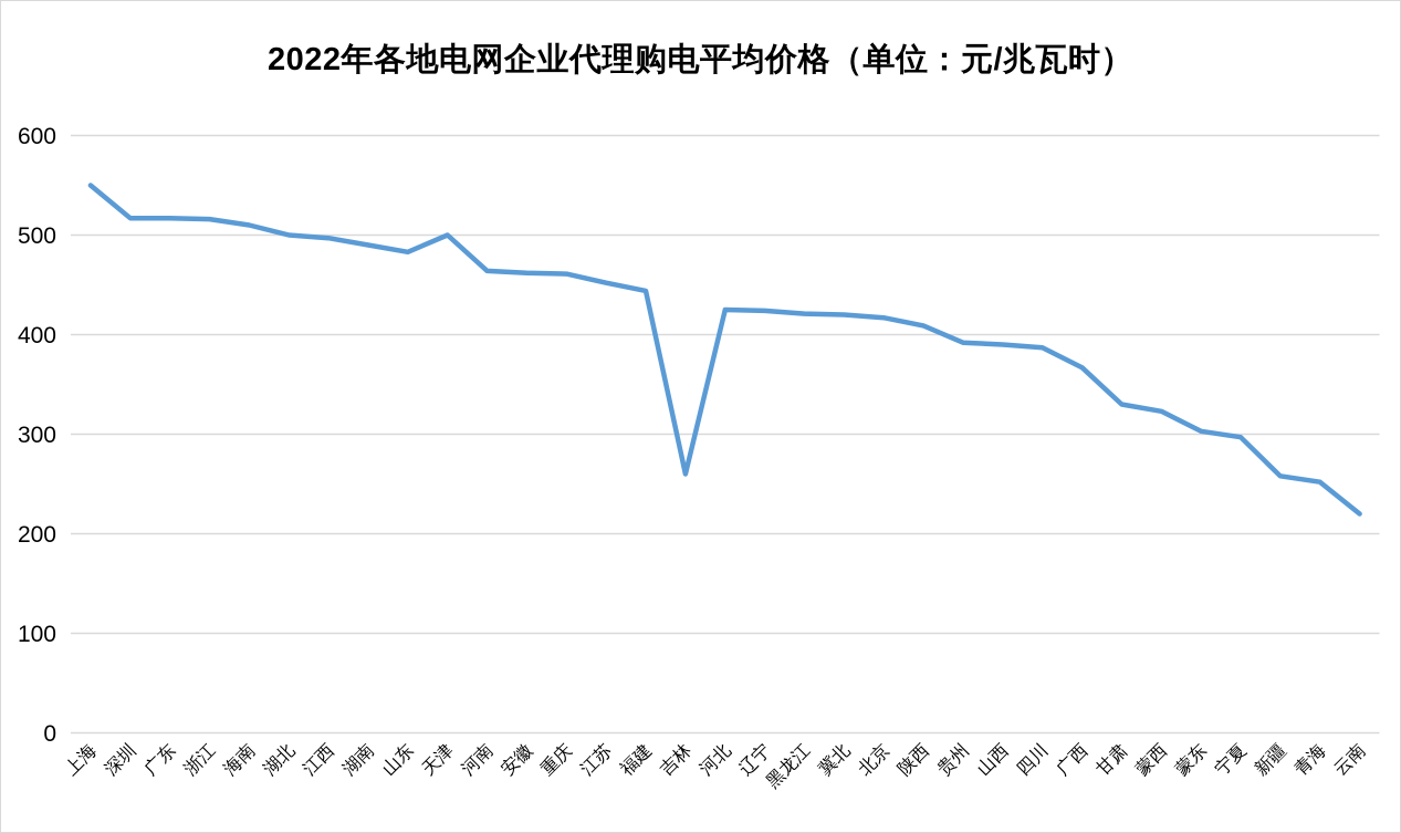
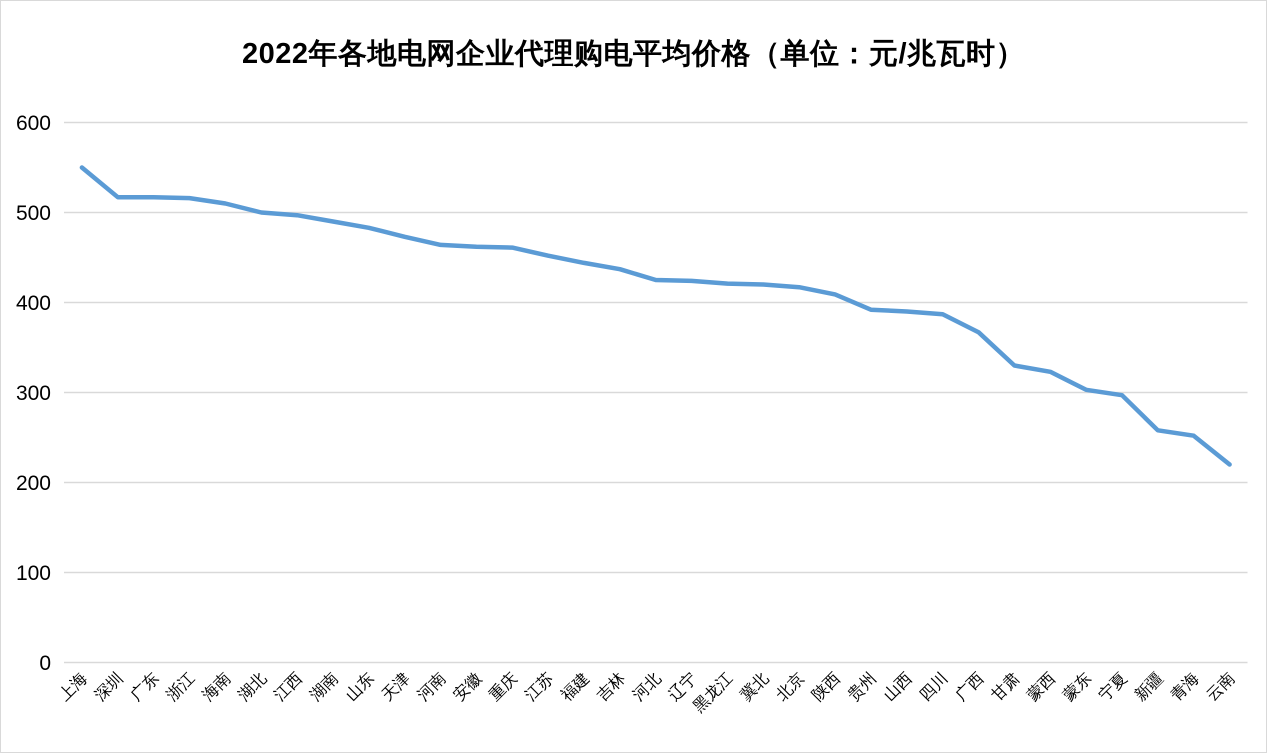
天津: 500 -> 470
吉林: 260 -> 440
